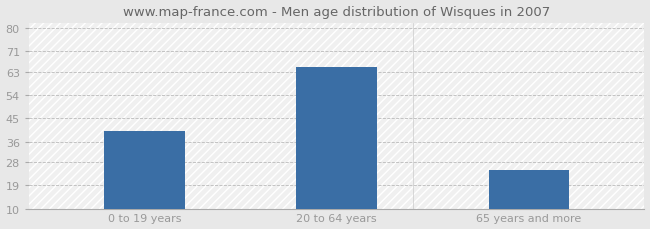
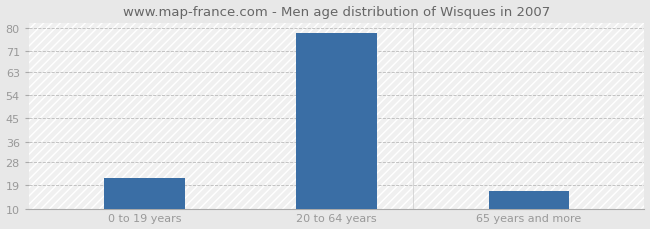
0 to 19 years: 40 -> 22
20 to 64 years: 65 -> 78
65 years and more: 25 -> 17
